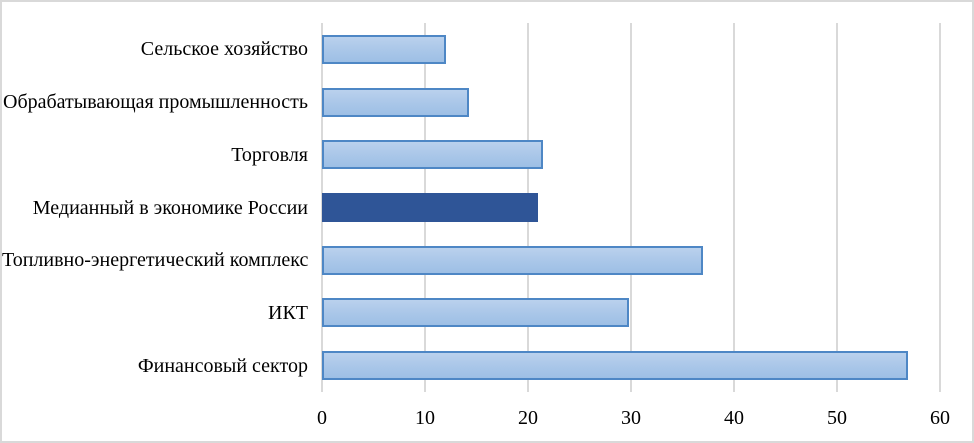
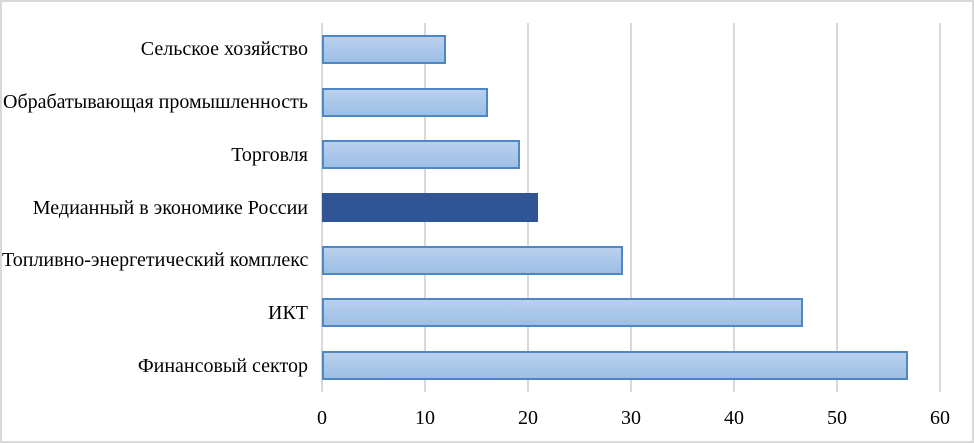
Обрабатывающая промышленность: 14.3 -> 16.1
Торговля: 21.5 -> 19.2
Топливно-энергетический комплекс: 37.0 -> 29.2
ИКТ: 29.8 -> 46.7
